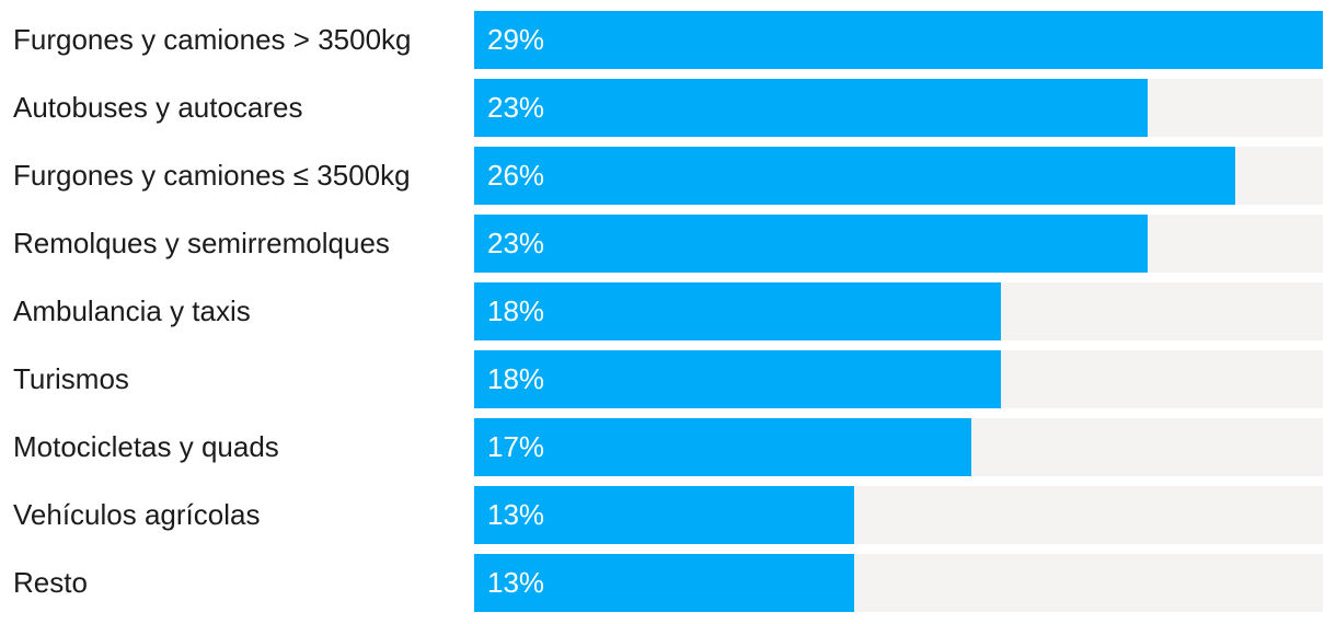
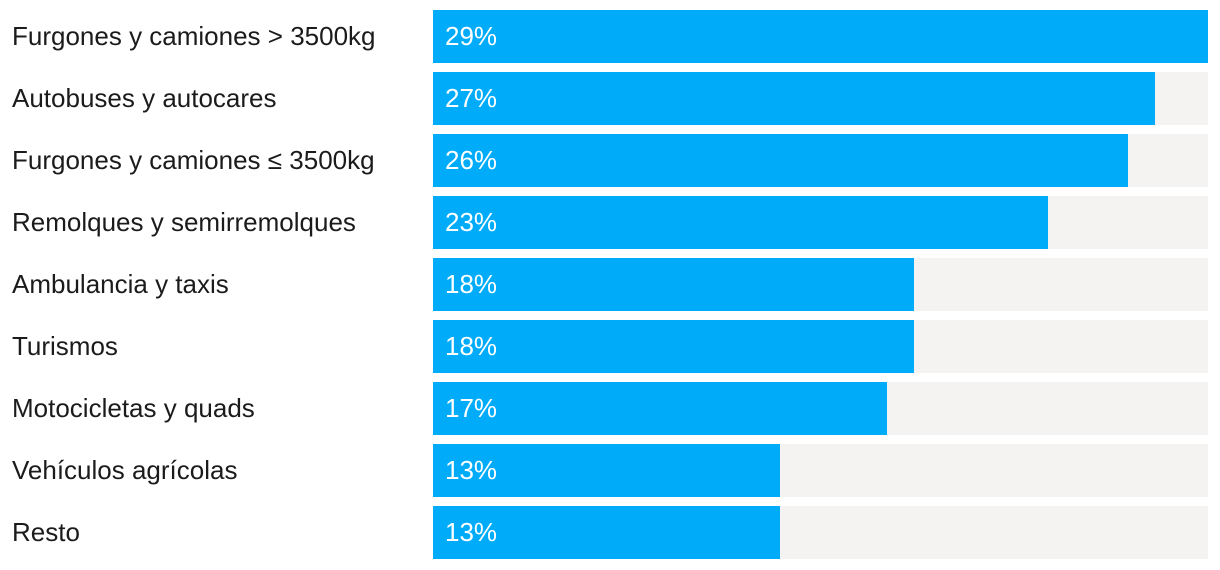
Autobuses y autocares: 23% -> 27%
